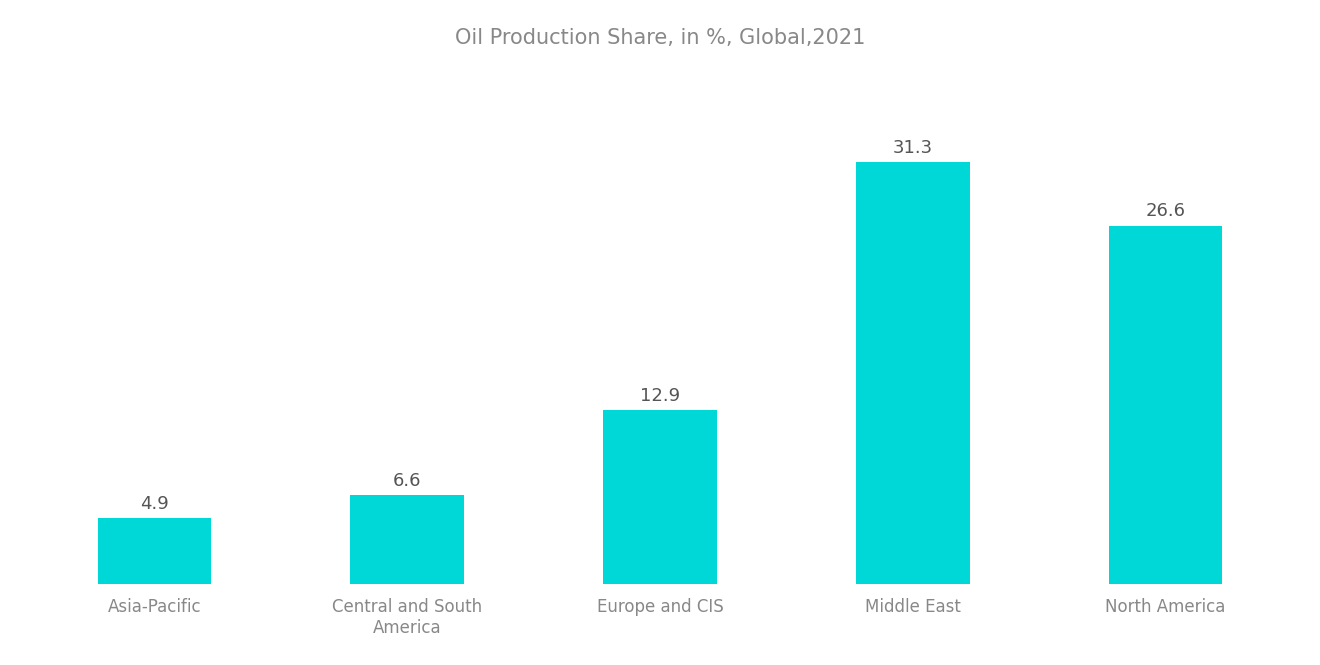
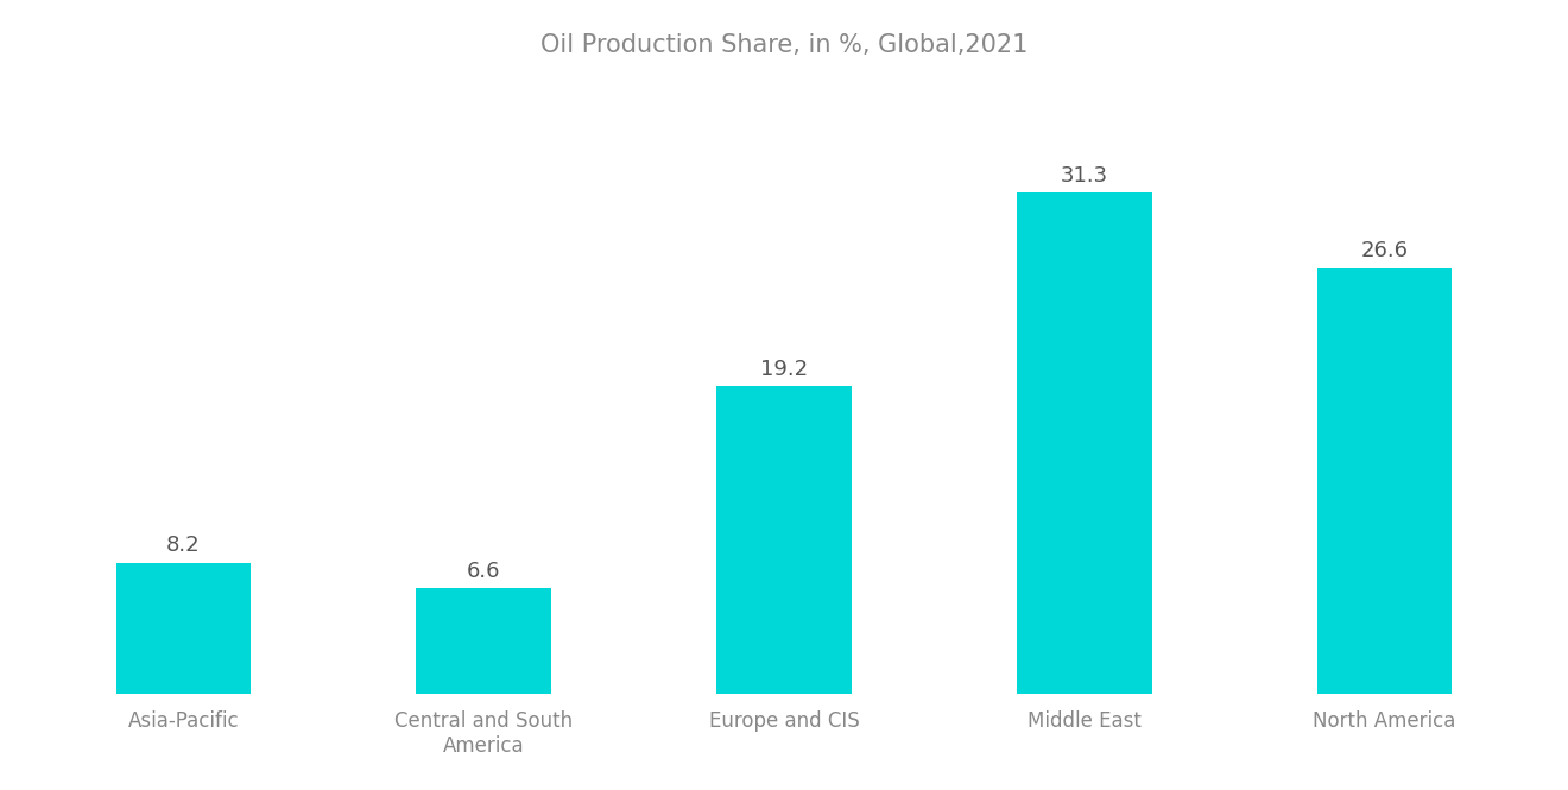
Asia-Pacific: 4.9 -> 8.2
Europe and CIS: 12.9 -> 19.2
